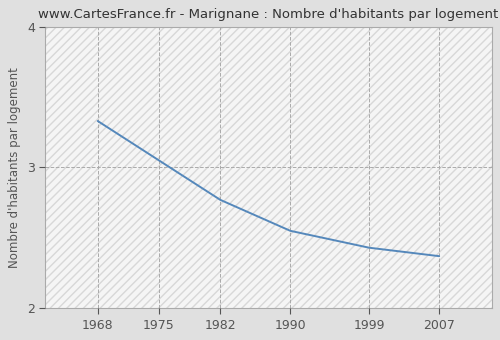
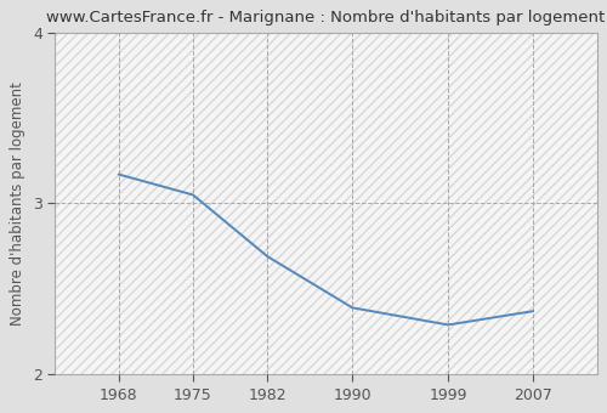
1968: 3.33 -> 3.17
1982: 2.77 -> 2.69
1990: 2.55 -> 2.39
1999: 2.43 -> 2.29
